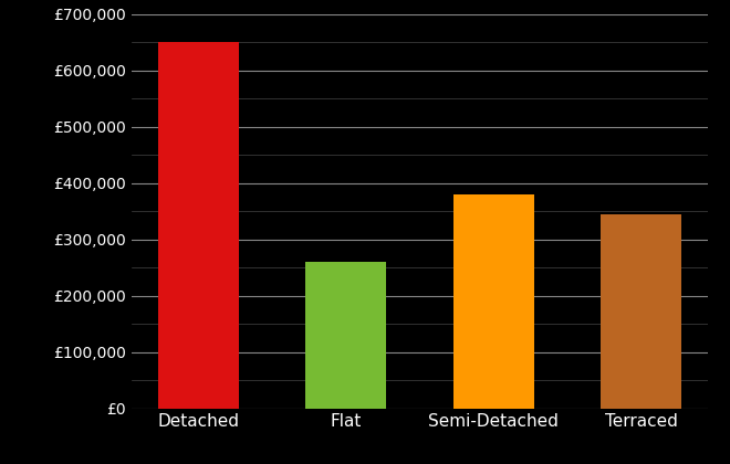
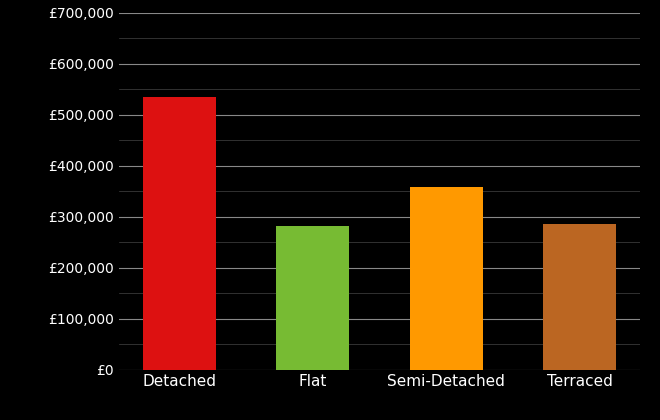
Detached: £650,000 -> £534,000
Flat: £260,000 -> £282,000
Semi-Detached: £380,000 -> £358,000
Terraced: £345,000 -> £286,000
